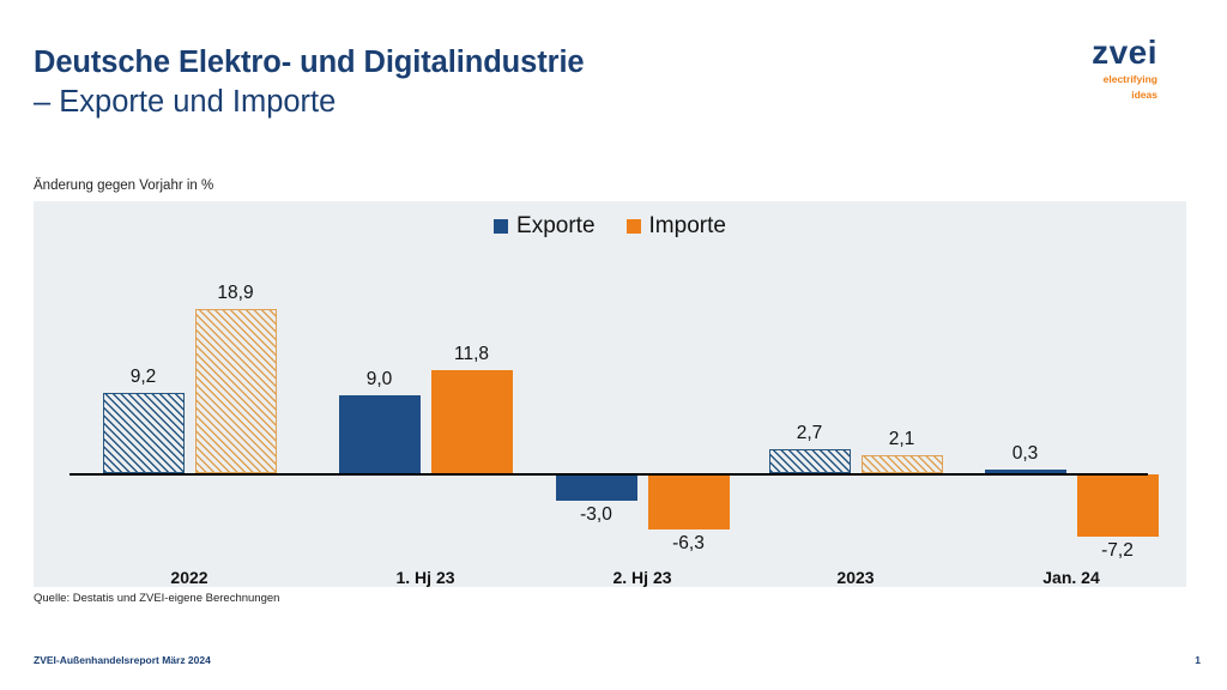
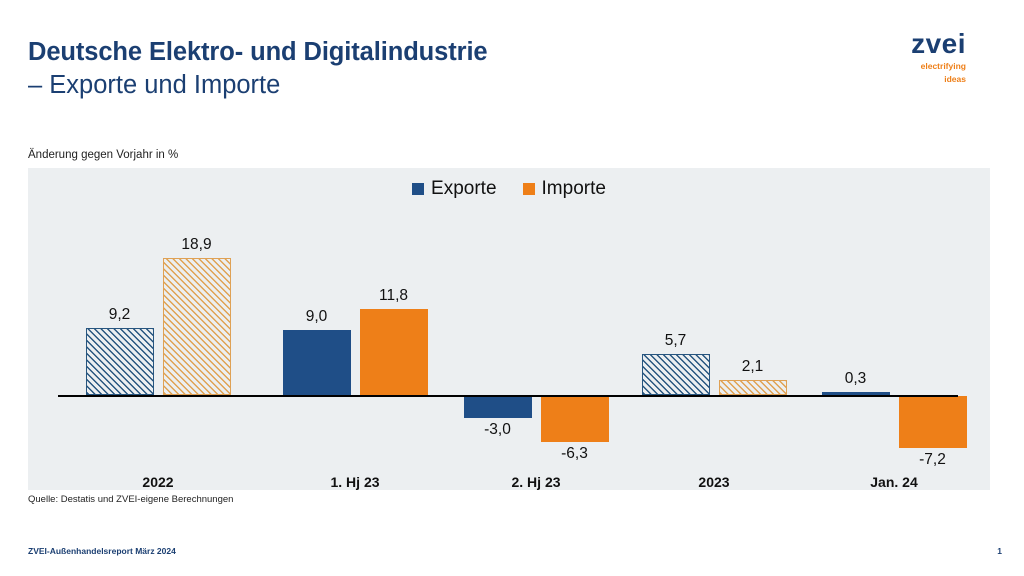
Exporte/2023: 2,7 -> 5,7
